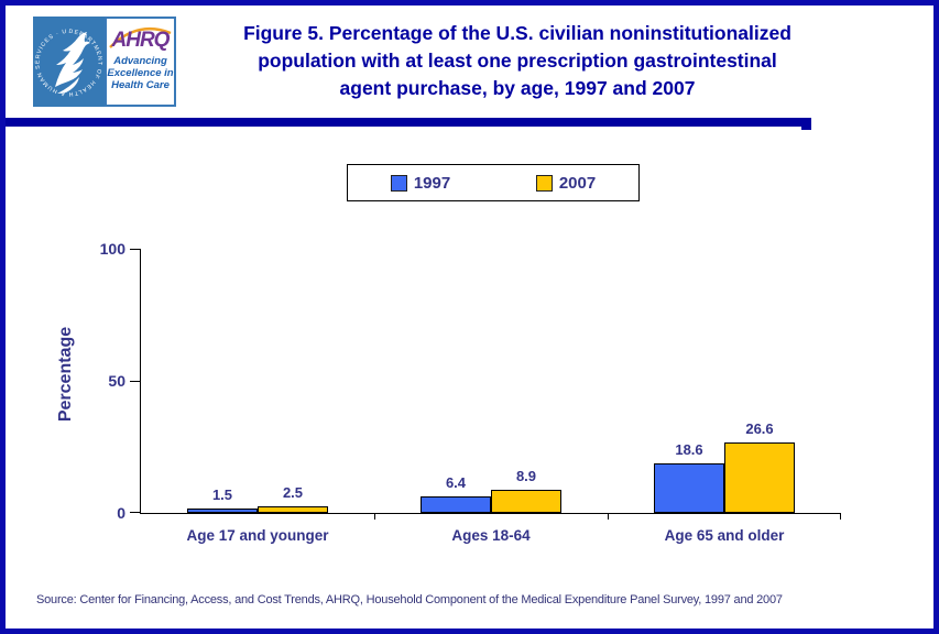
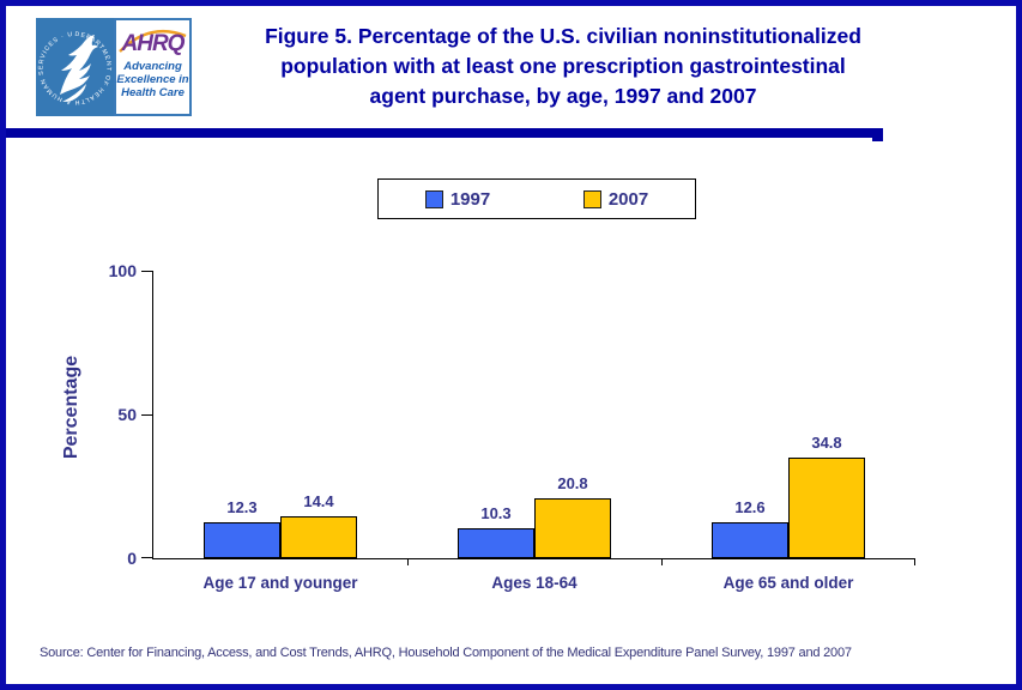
1997/Age 17 and younger: 1.5 -> 12.3
2007/Age 17 and younger: 2.5 -> 14.4
1997/Ages 18-64: 6.4 -> 10.3
2007/Ages 18-64: 8.9 -> 20.8
1997/Age 65 and older: 18.6 -> 12.6
2007/Age 65 and older: 26.6 -> 34.8
